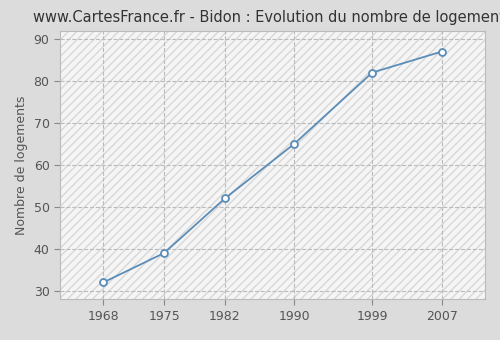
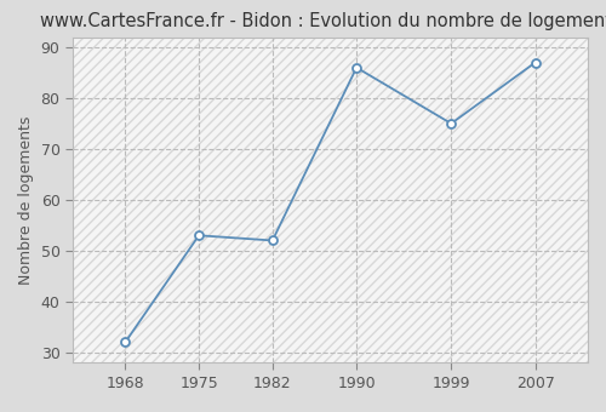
1975: 39 -> 53
1990: 65 -> 86
1999: 82 -> 75
